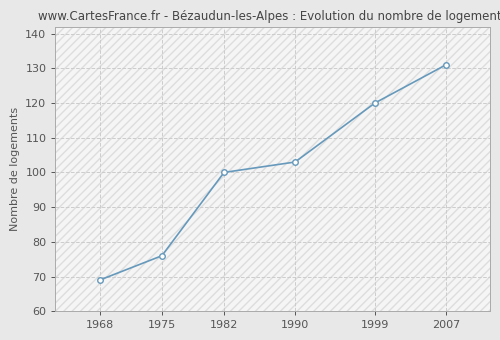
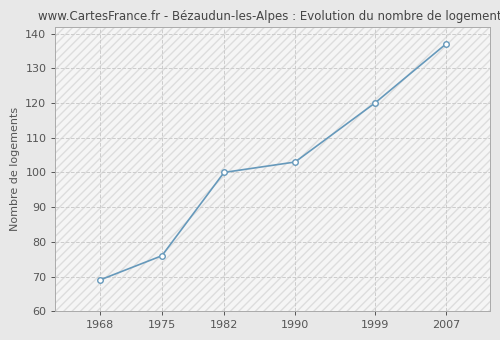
2007: 131 -> 137
